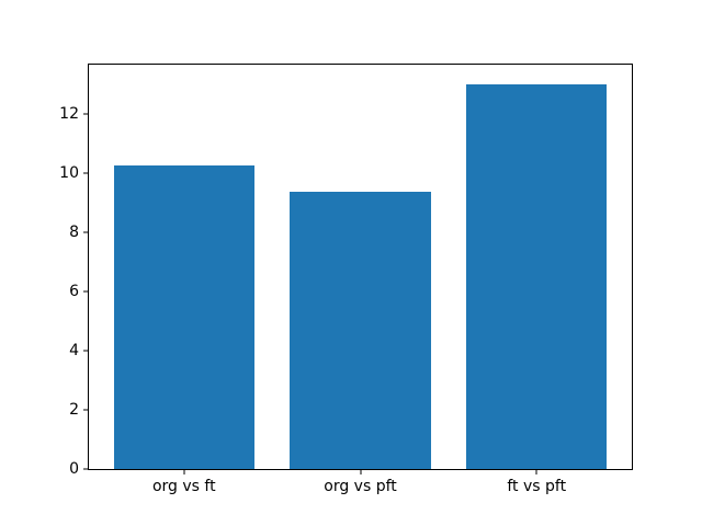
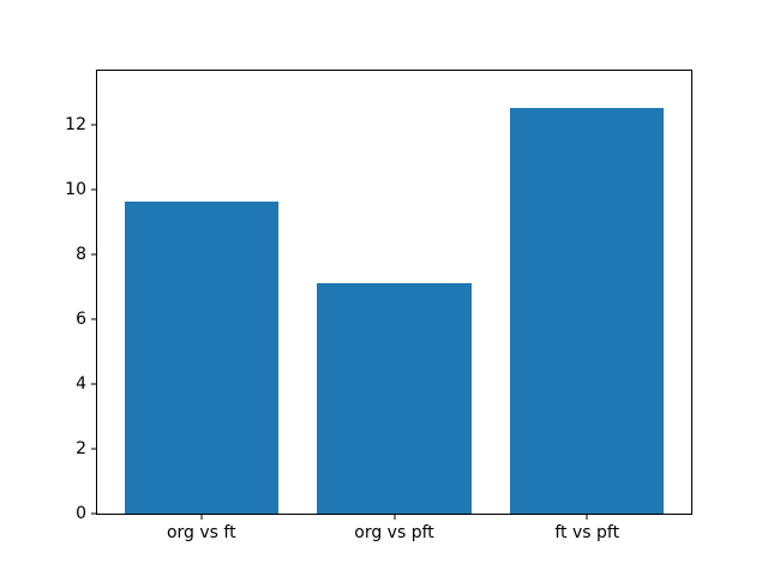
org vs ft: 10.2 -> 9.6
org vs pft: 9.3 -> 7.1
ft vs pft: 13.0 -> 12.5
